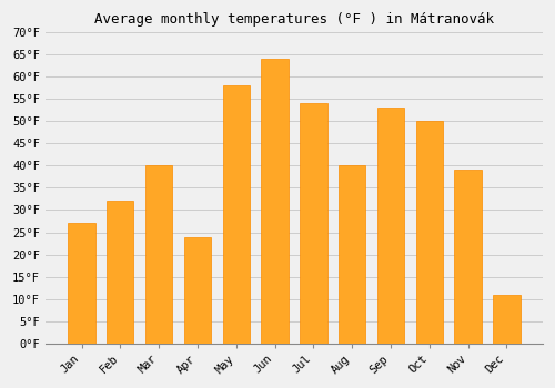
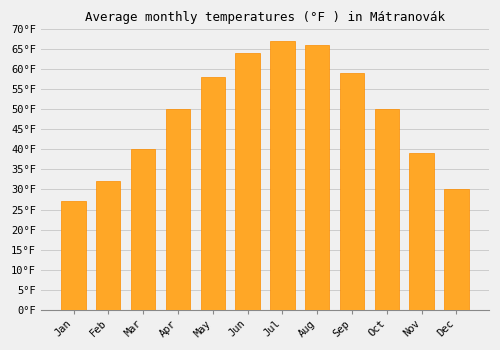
Apr: 24°F -> 50°F
Jul: 54°F -> 67°F
Aug: 40°F -> 66°F
Sep: 53°F -> 59°F
Dec: 11°F -> 30°F
